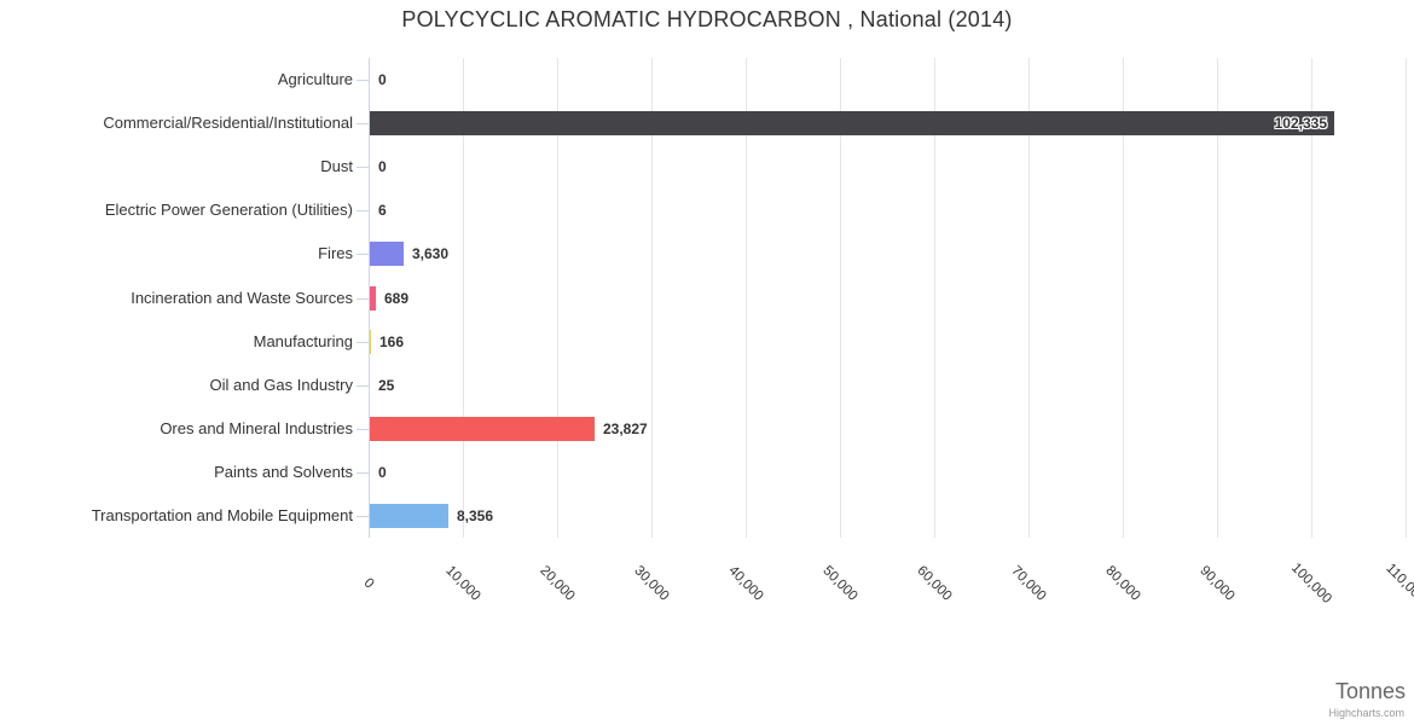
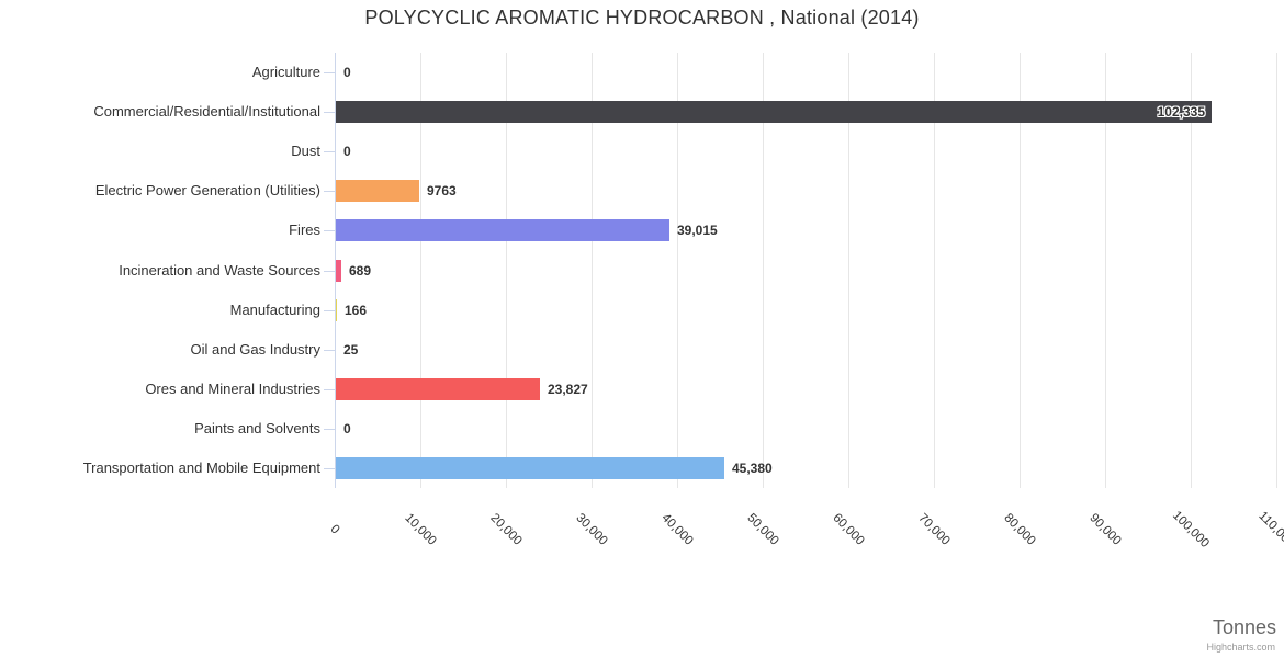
Electric Power Generation (Utilities): 6 -> 9763
Fires: 3,630 -> 39,015
Transportation and Mobile Equipment: 8,356 -> 45,380
